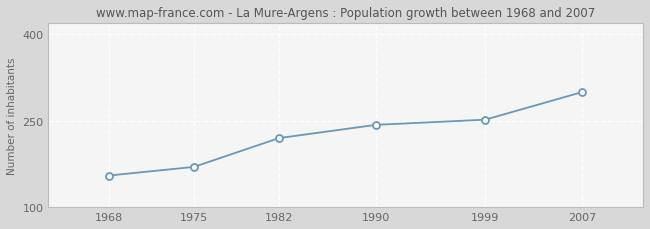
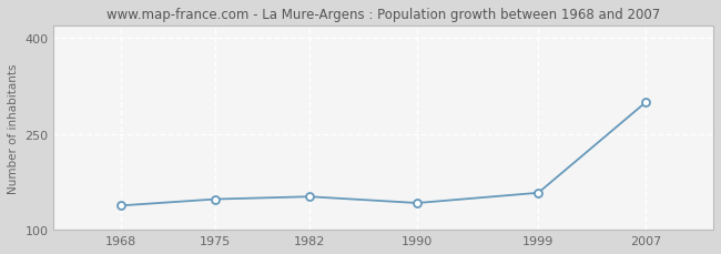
1968: 155 -> 138
1975: 170 -> 148
1982: 220 -> 152
1990: 243 -> 142
1999: 252 -> 158
